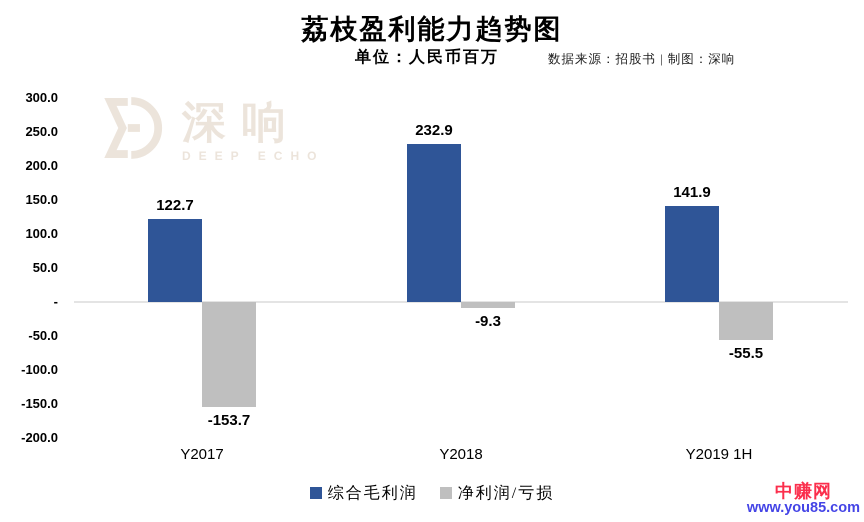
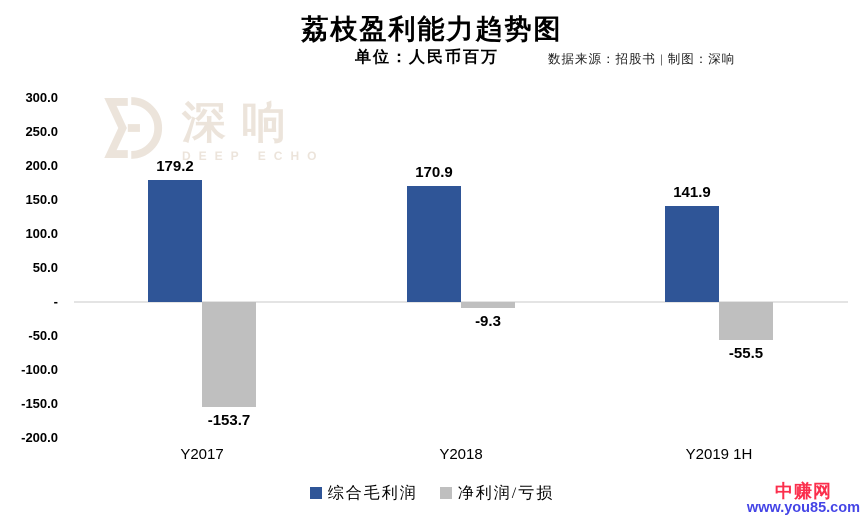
综合毛利润/Y2017: 122.7 -> 179.2
综合毛利润/Y2018: 232.9 -> 170.9
